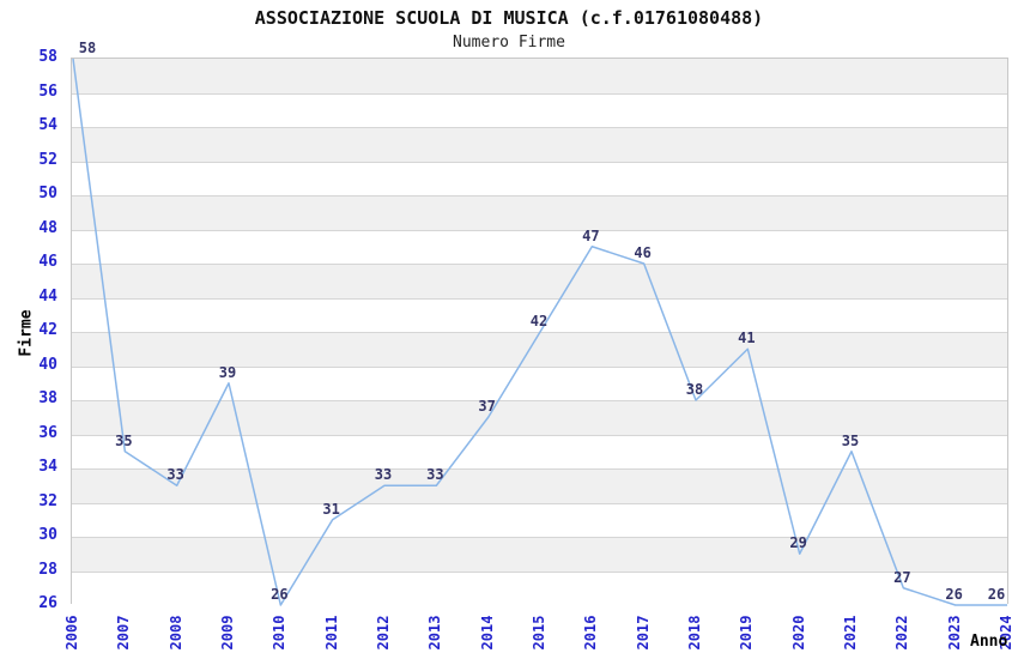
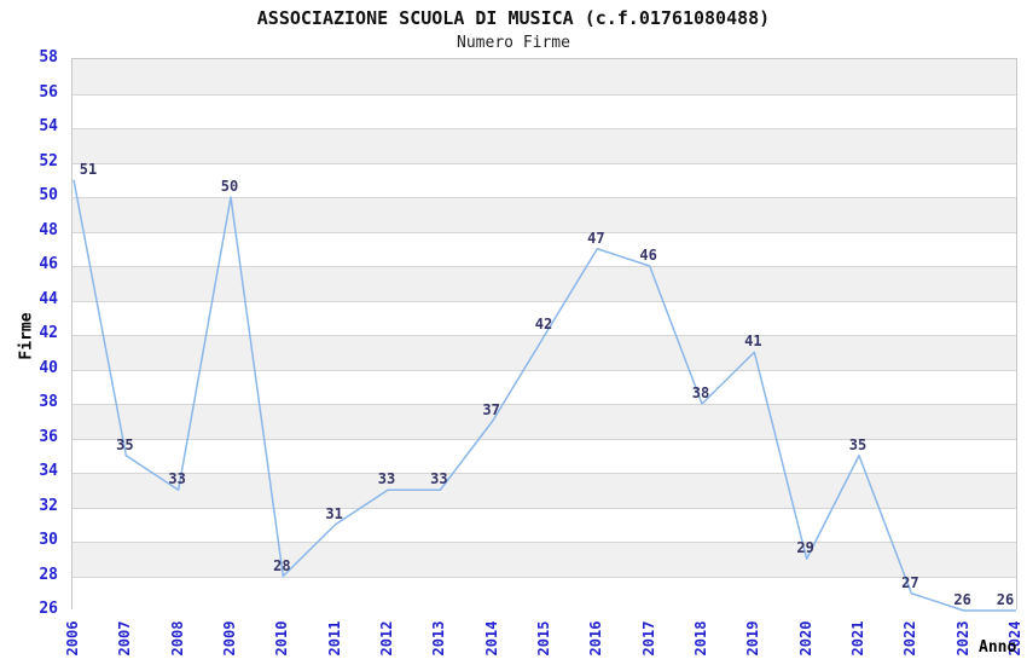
2006: 58 -> 51
2009: 39 -> 50
2010: 26 -> 28
